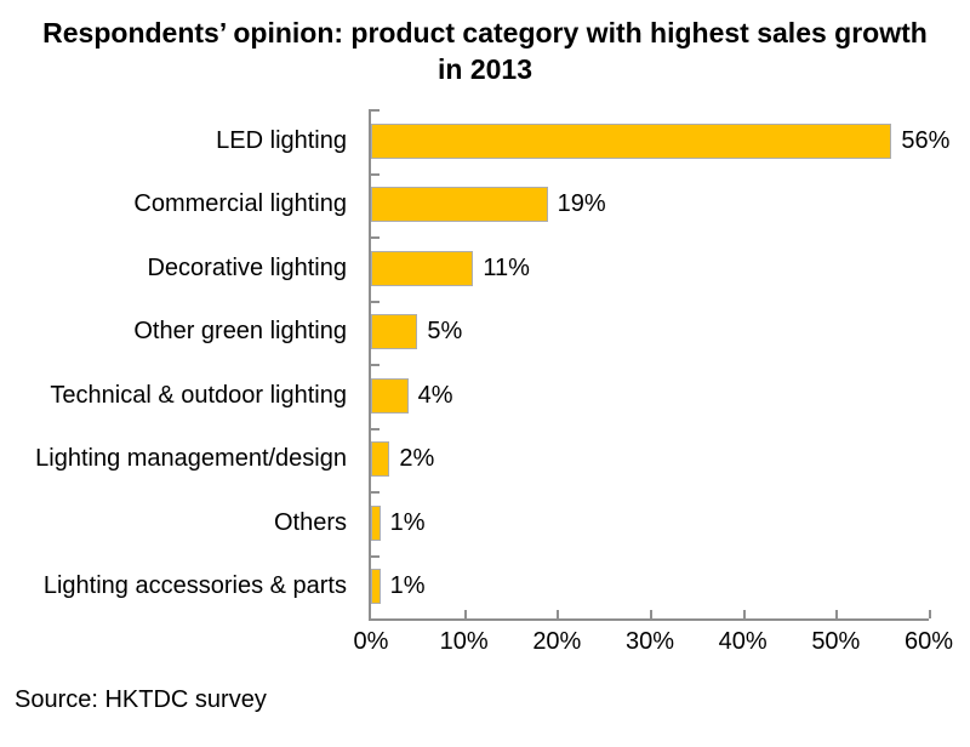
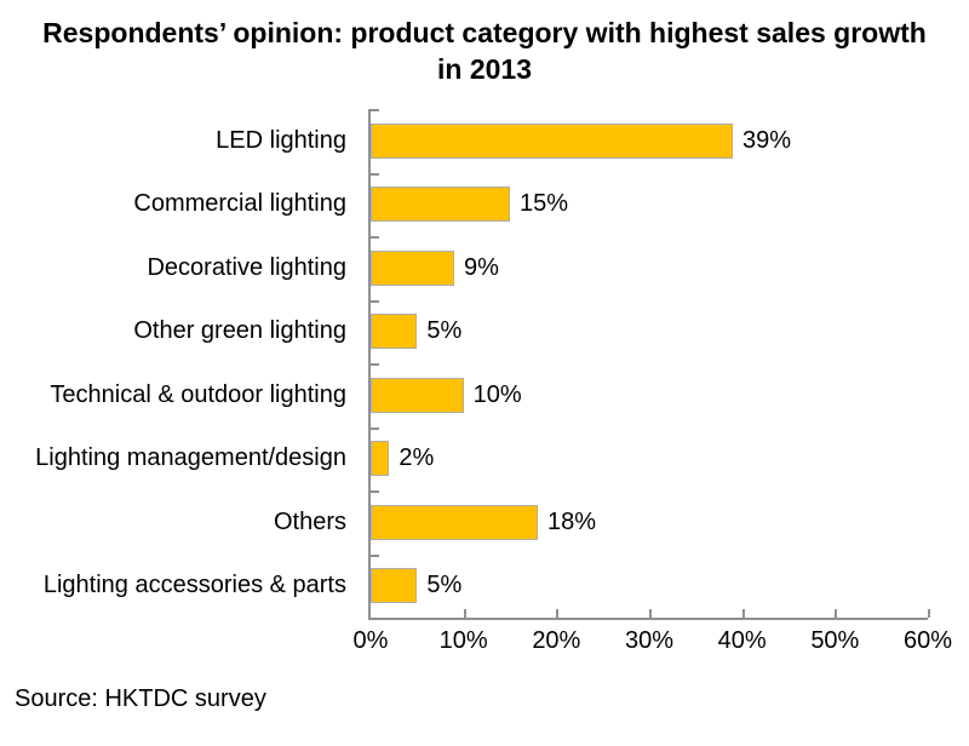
LED lighting: 56% -> 39%
Commercial lighting: 19% -> 15%
Decorative lighting: 11% -> 9%
Technical & outdoor lighting: 4% -> 10%
Others: 1% -> 18%
Lighting accessories & parts: 1% -> 5%
